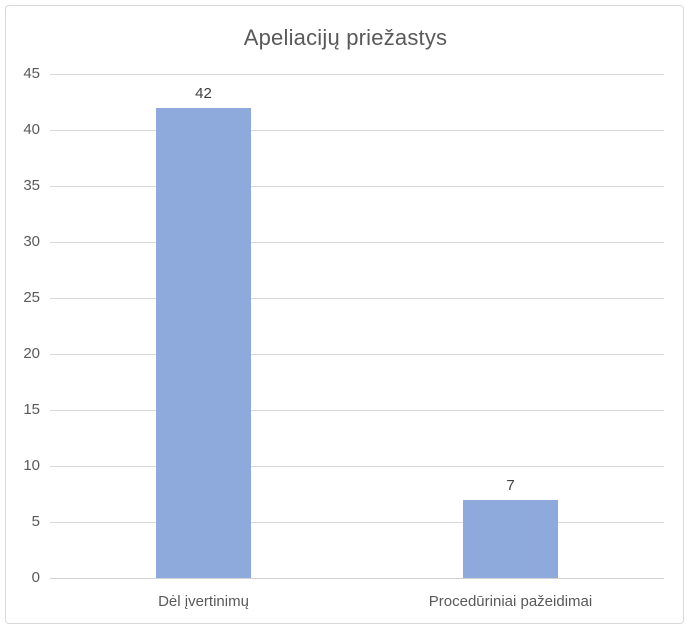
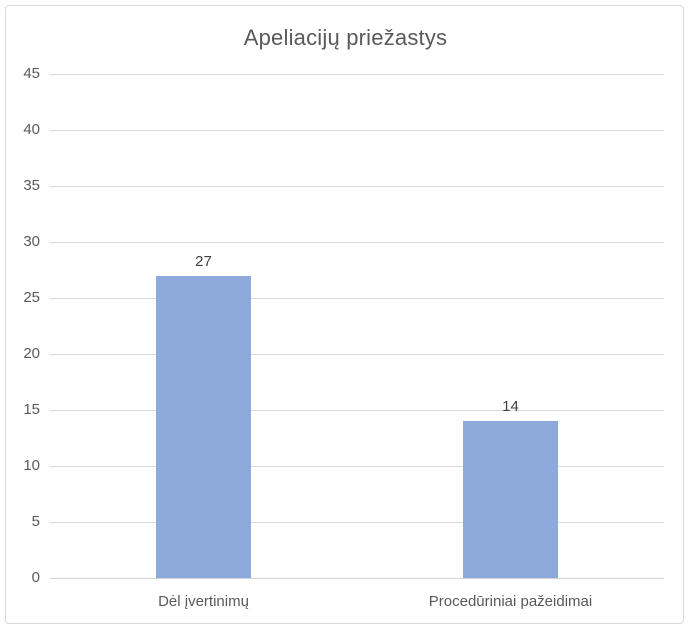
Dėl įvertinimų: 42 -> 27
Procedūriniai pažeidimai: 7 -> 14
